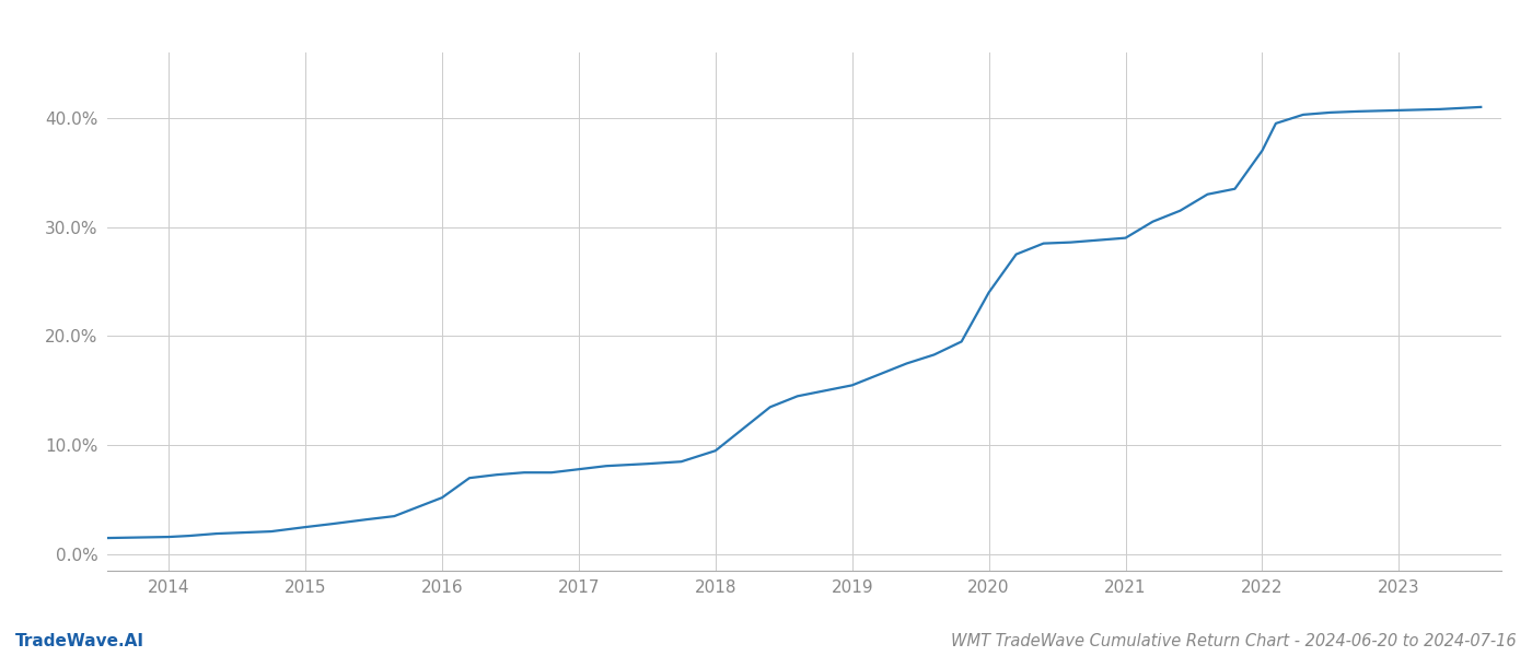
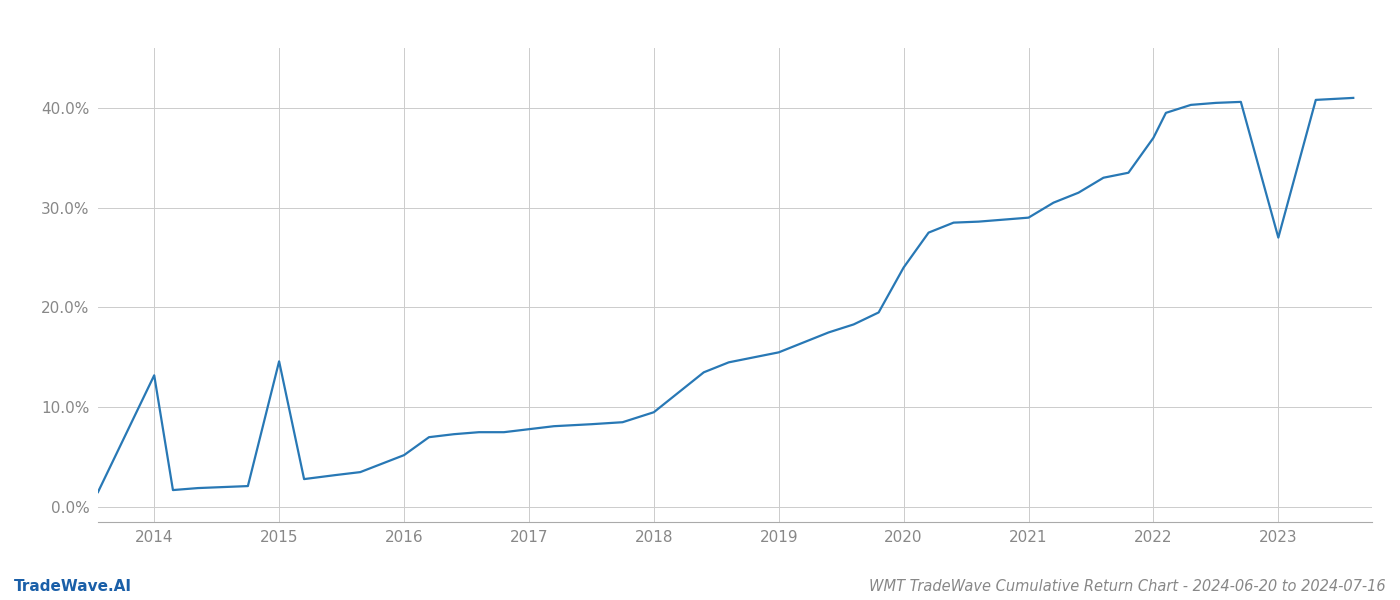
2014: 1.6% -> 13.2%
2015: 2.5% -> 14.6%
2023: 40.7% -> 27.0%
